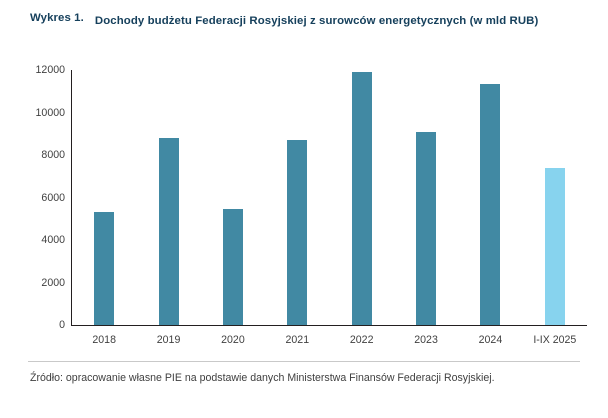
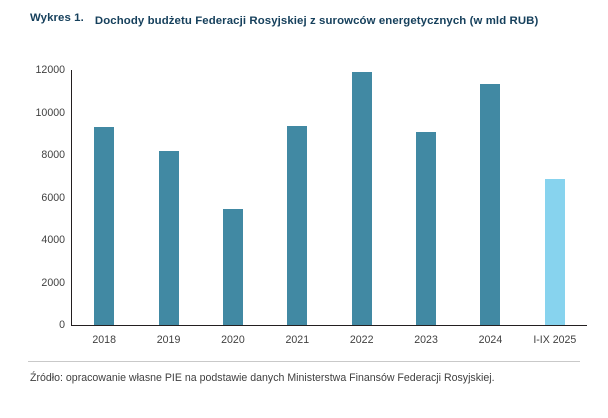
2018: 5300 -> 9300
2019: 8800 -> 8200
2021: 8700 -> 9400
I-IX 2025: 7400 -> 6900
